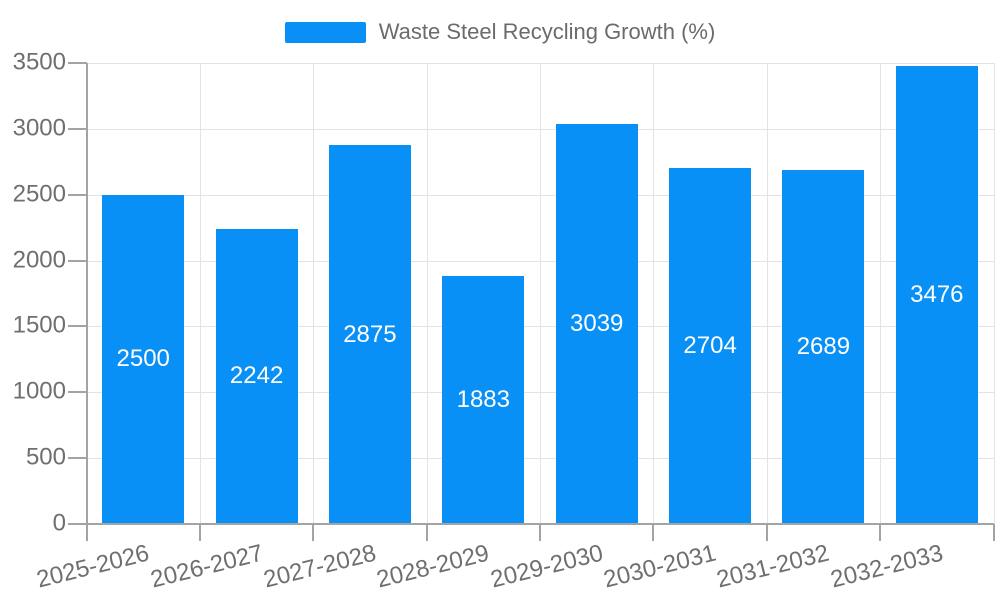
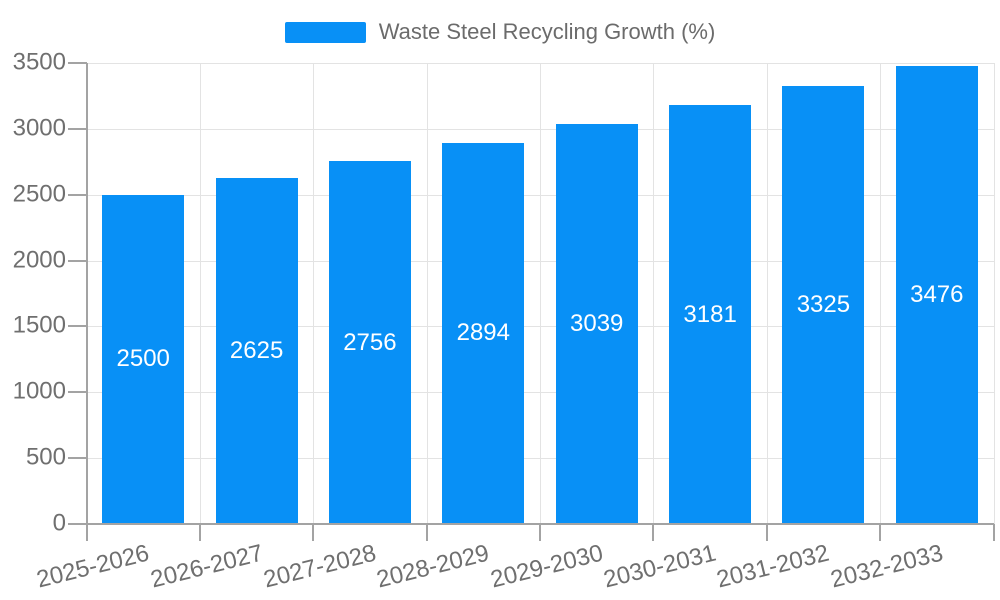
2026-2027: 2242 -> 2625
2027-2028: 2875 -> 2756
2028-2029: 1883 -> 2894
2030-2031: 2704 -> 3181
2031-2032: 2689 -> 3325
